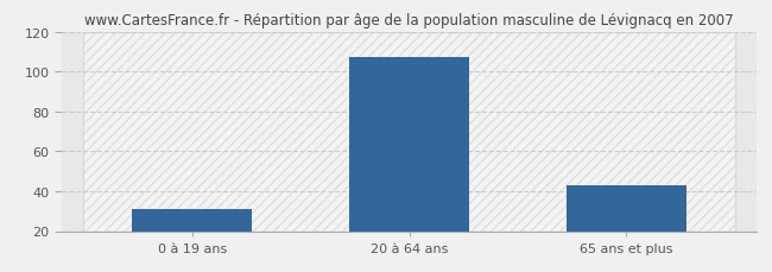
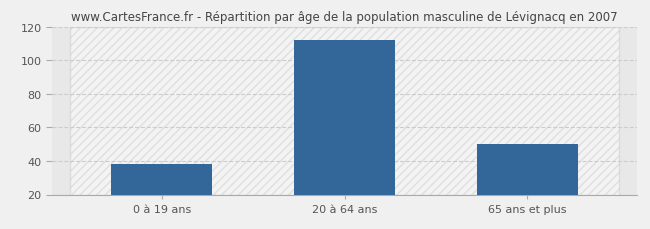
0 à 19 ans: 31 -> 38
20 à 64 ans: 107 -> 112
65 ans et plus: 43 -> 50
